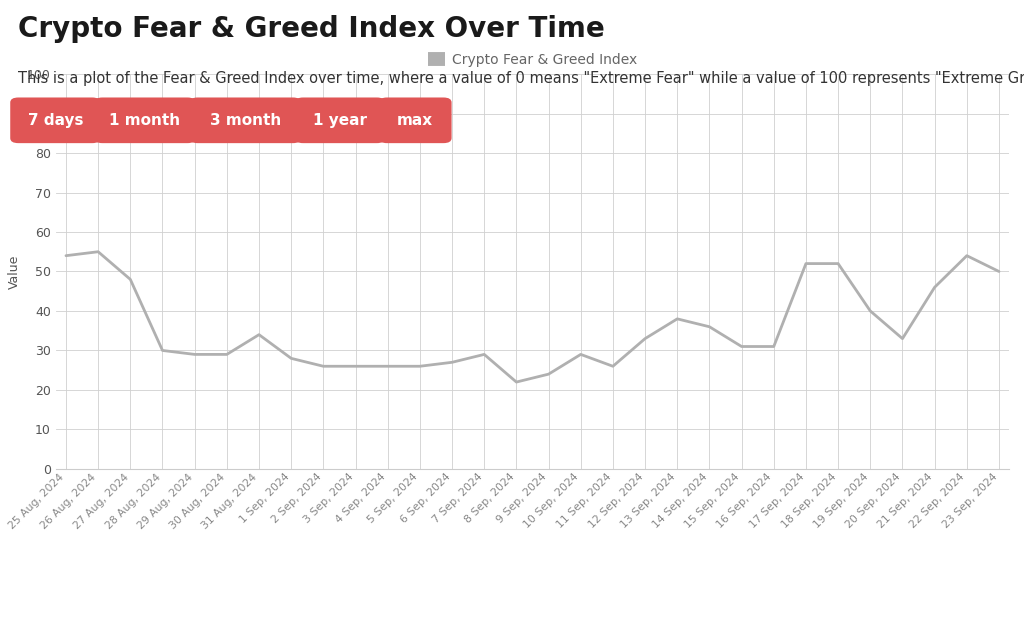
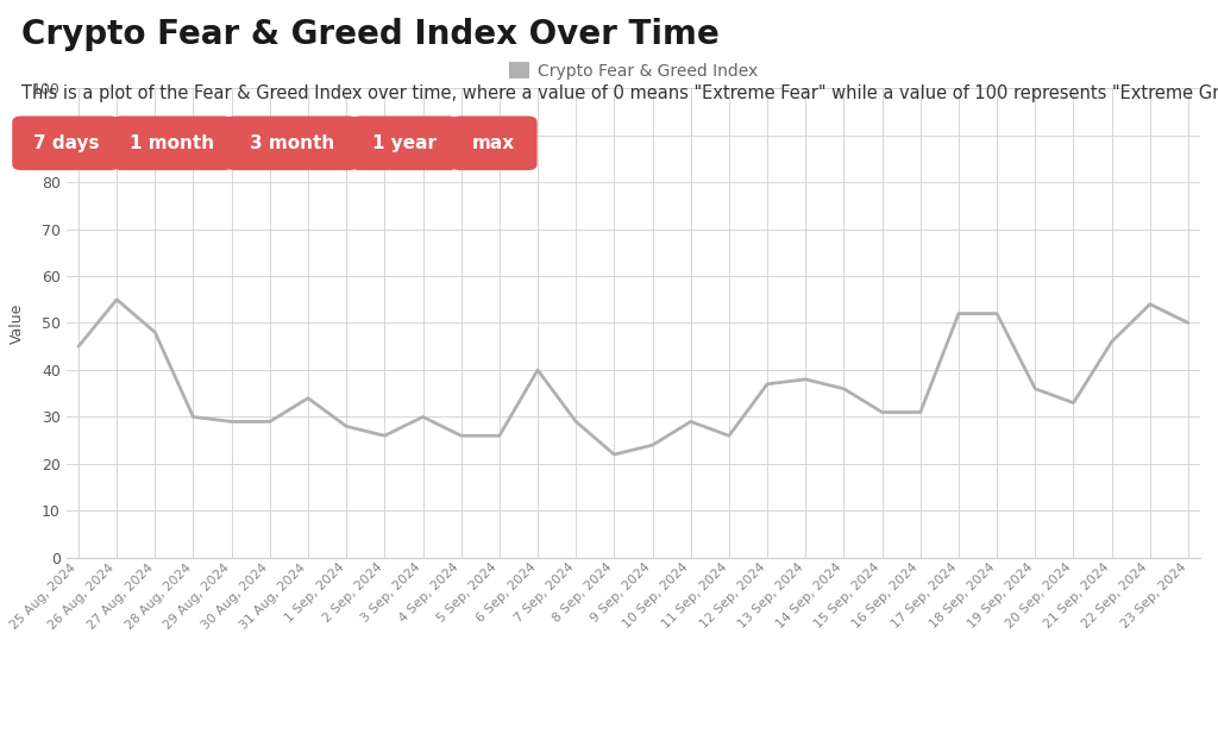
25 Aug, 2024: 54 -> 45
3 Sep, 2024: 26 -> 30
6 Sep, 2024: 27 -> 40
12 Sep, 2024: 33 -> 37
19 Sep, 2024: 40 -> 36
